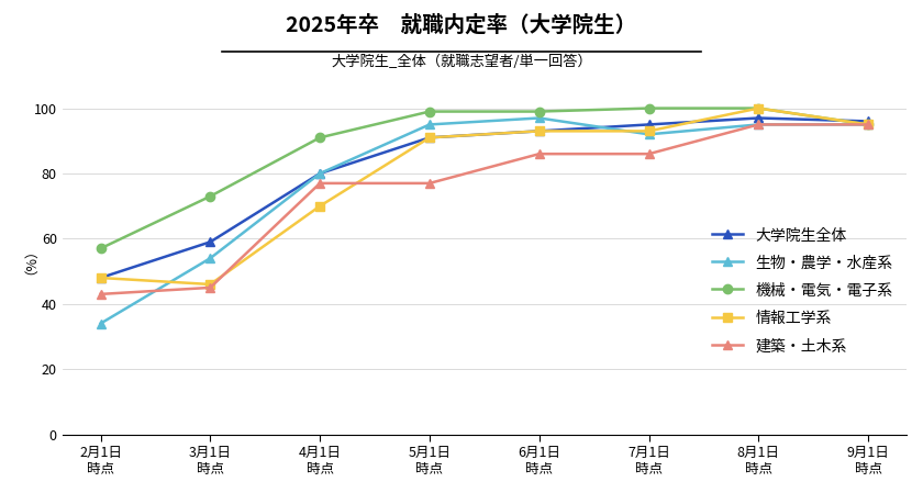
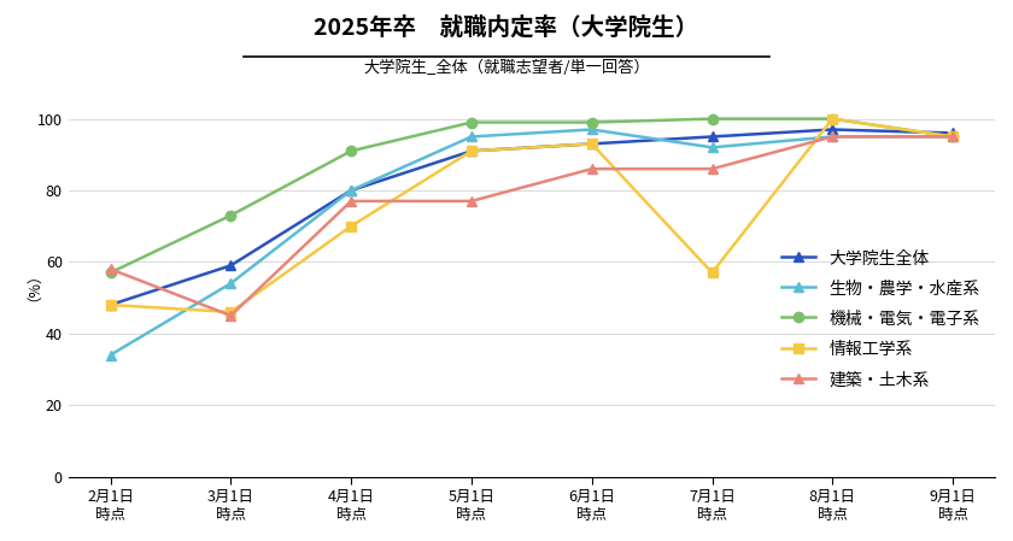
建築・土木系/2月1日 時点: 43 -> 58
情報工学系/7月1日 時点: 93 -> 57
